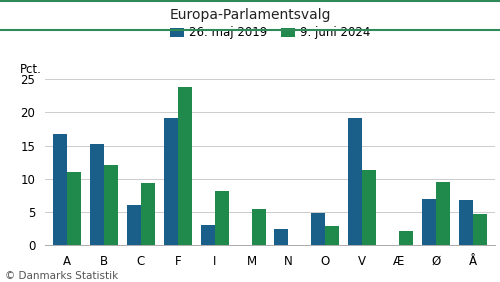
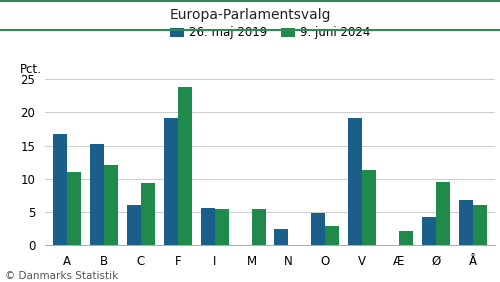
26. maj 2019/I: 3.1 -> 5.6
9. juni 2024/I: 8.2 -> 5.4
26. maj 2019/Ø: 6.9 -> 4.2
9. juni 2024/Å: 4.7 -> 6.0
